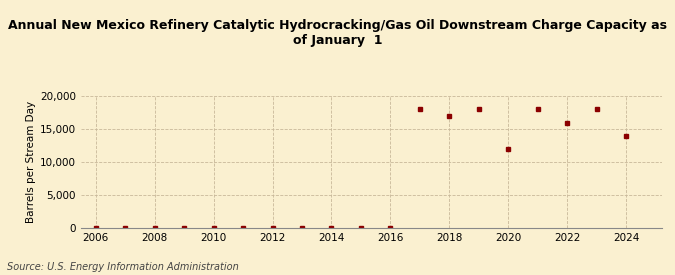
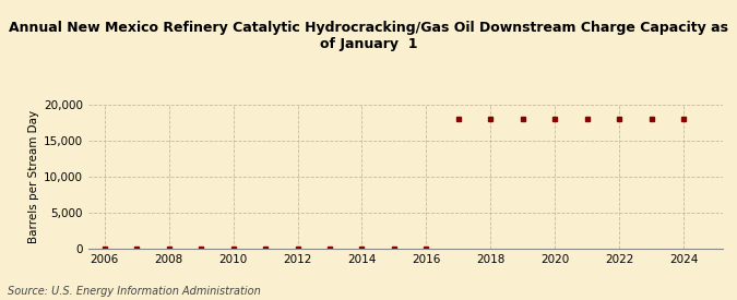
2018: 17,000 -> 18,000
2020: 12,000 -> 18,000
2022: 16,000 -> 18,000
2024: 14,000 -> 18,000
